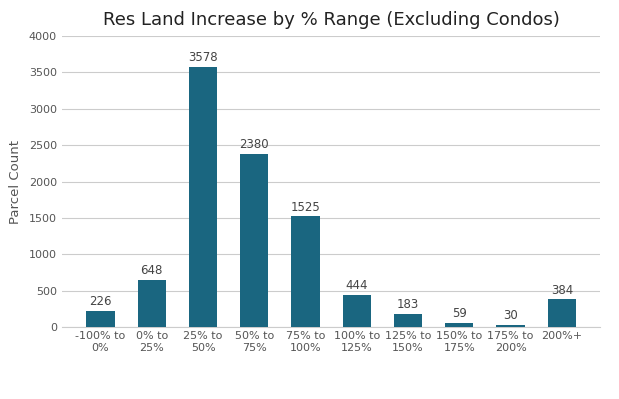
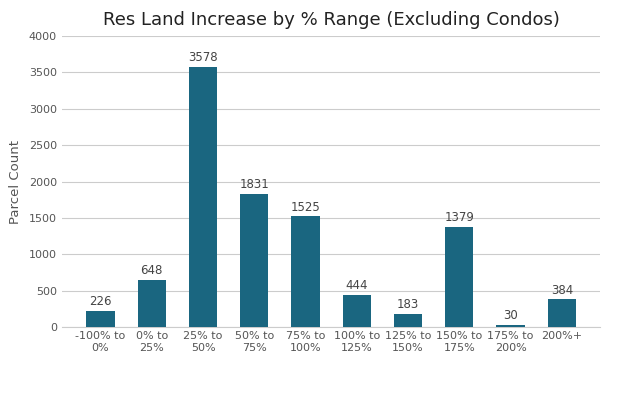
50% to 75%: 2380 -> 1831
150% to 175%: 59 -> 1379
